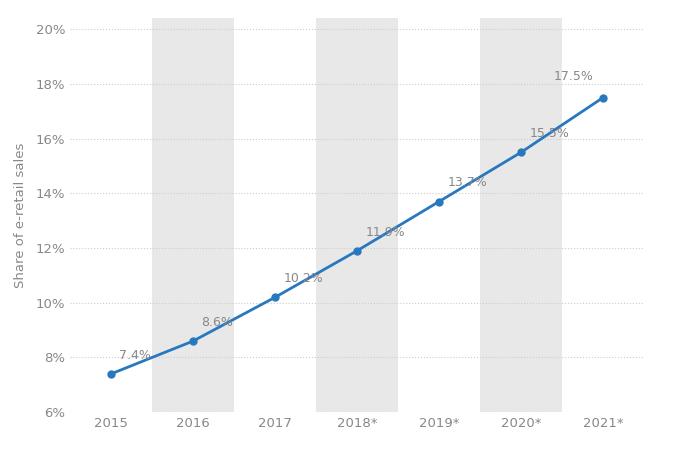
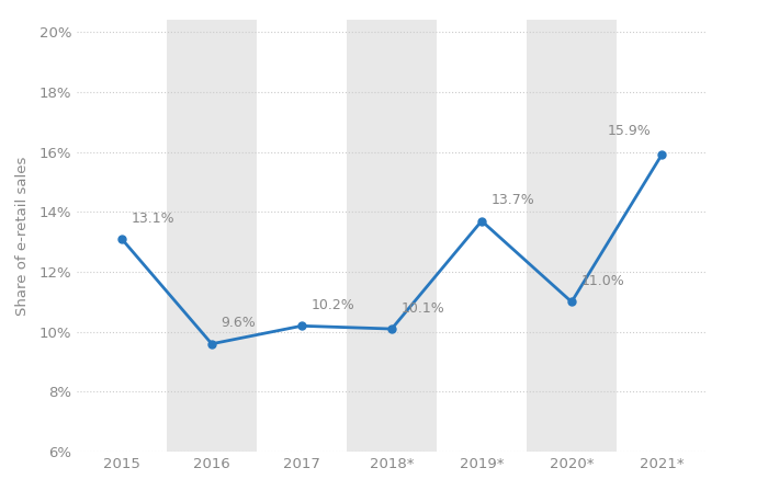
2015: 7.4% -> 13.1%
2016: 8.6% -> 9.6%
2018*: 11.9% -> 10.1%
2020*: 15.5% -> 11.0%
2021*: 17.5% -> 15.9%
